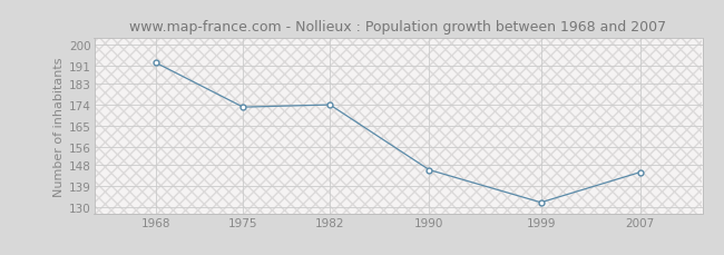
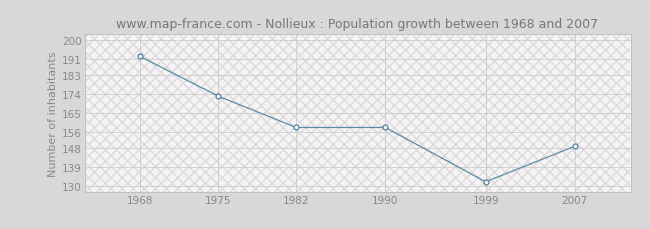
1982: 174 -> 158
1990: 146 -> 158
2007: 145 -> 149
